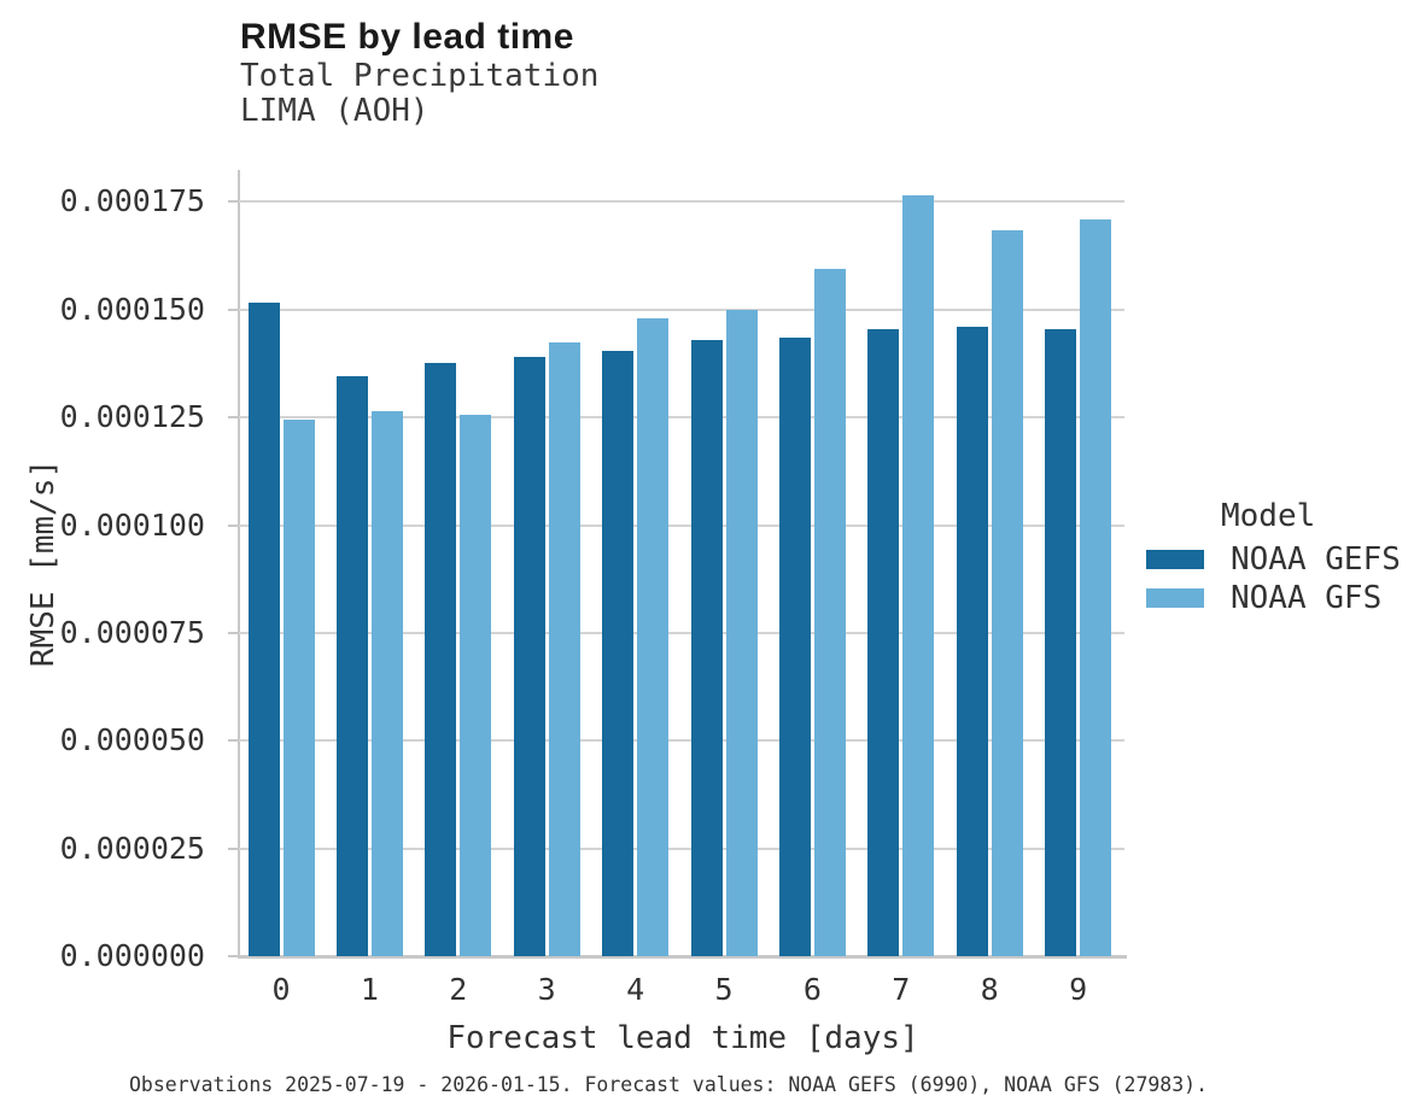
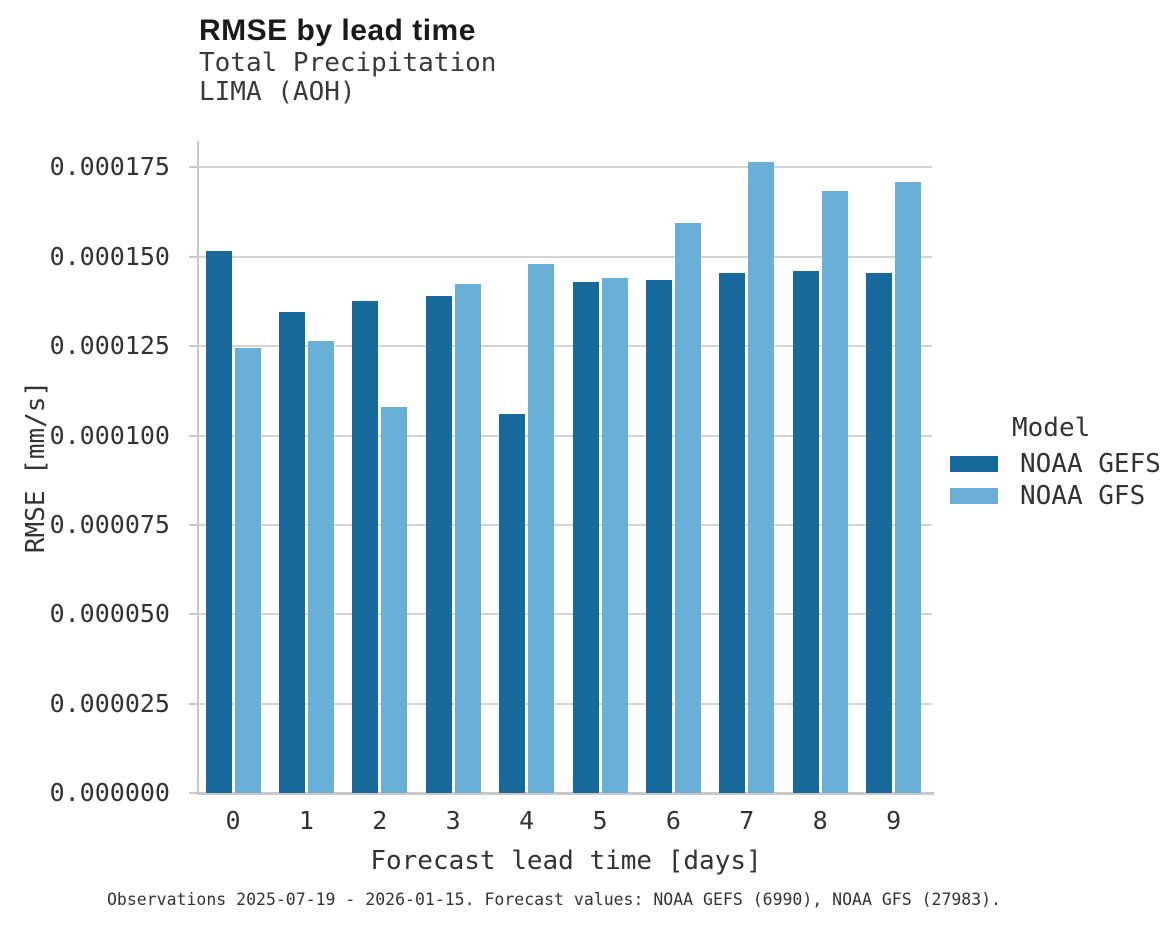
NOAA GFS/2: 0.000125 -> 0.000108
NOAA GEFS/4: 0.000140 -> 0.000106
NOAA GFS/5: 0.000150 -> 0.000144
